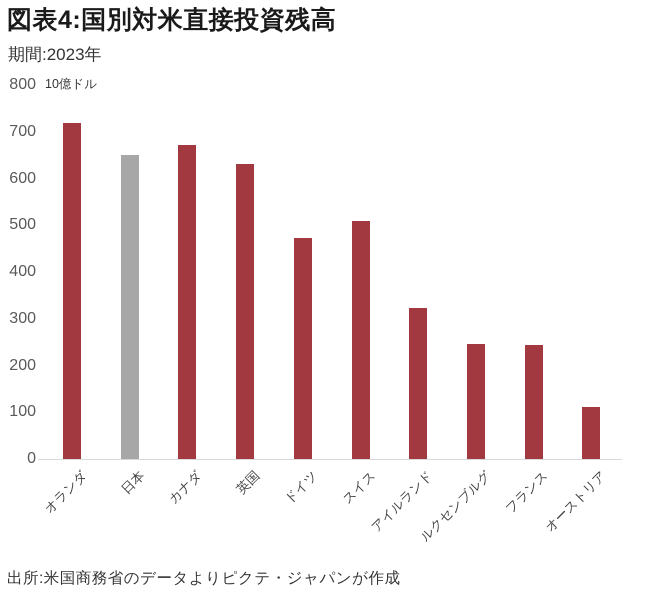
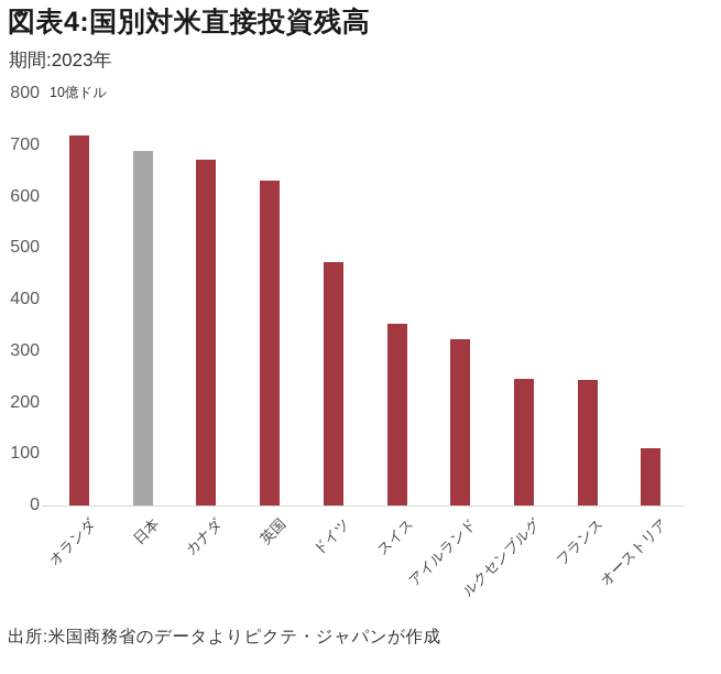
日本: 650 -> 690
スイス: 510 -> 350
